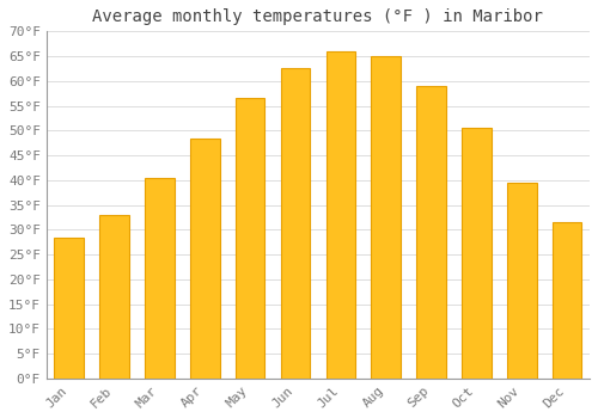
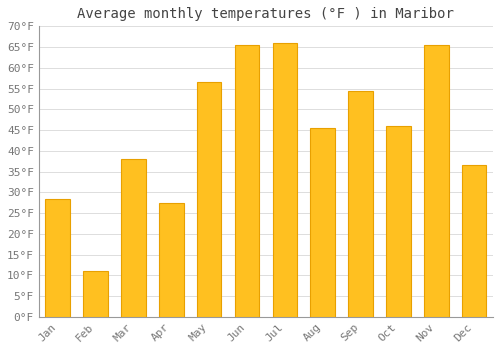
Feb: 33.0°F -> 11.0°F
Mar: 40.5°F -> 38.0°F
Apr: 48.5°F -> 27.5°F
Jun: 62.5°F -> 65.5°F
Aug: 65.0°F -> 45.5°F
Sep: 59.0°F -> 54.5°F
Oct: 50.5°F -> 46.0°F
Nov: 39.5°F -> 65.5°F
Dec: 31.5°F -> 36.5°F
